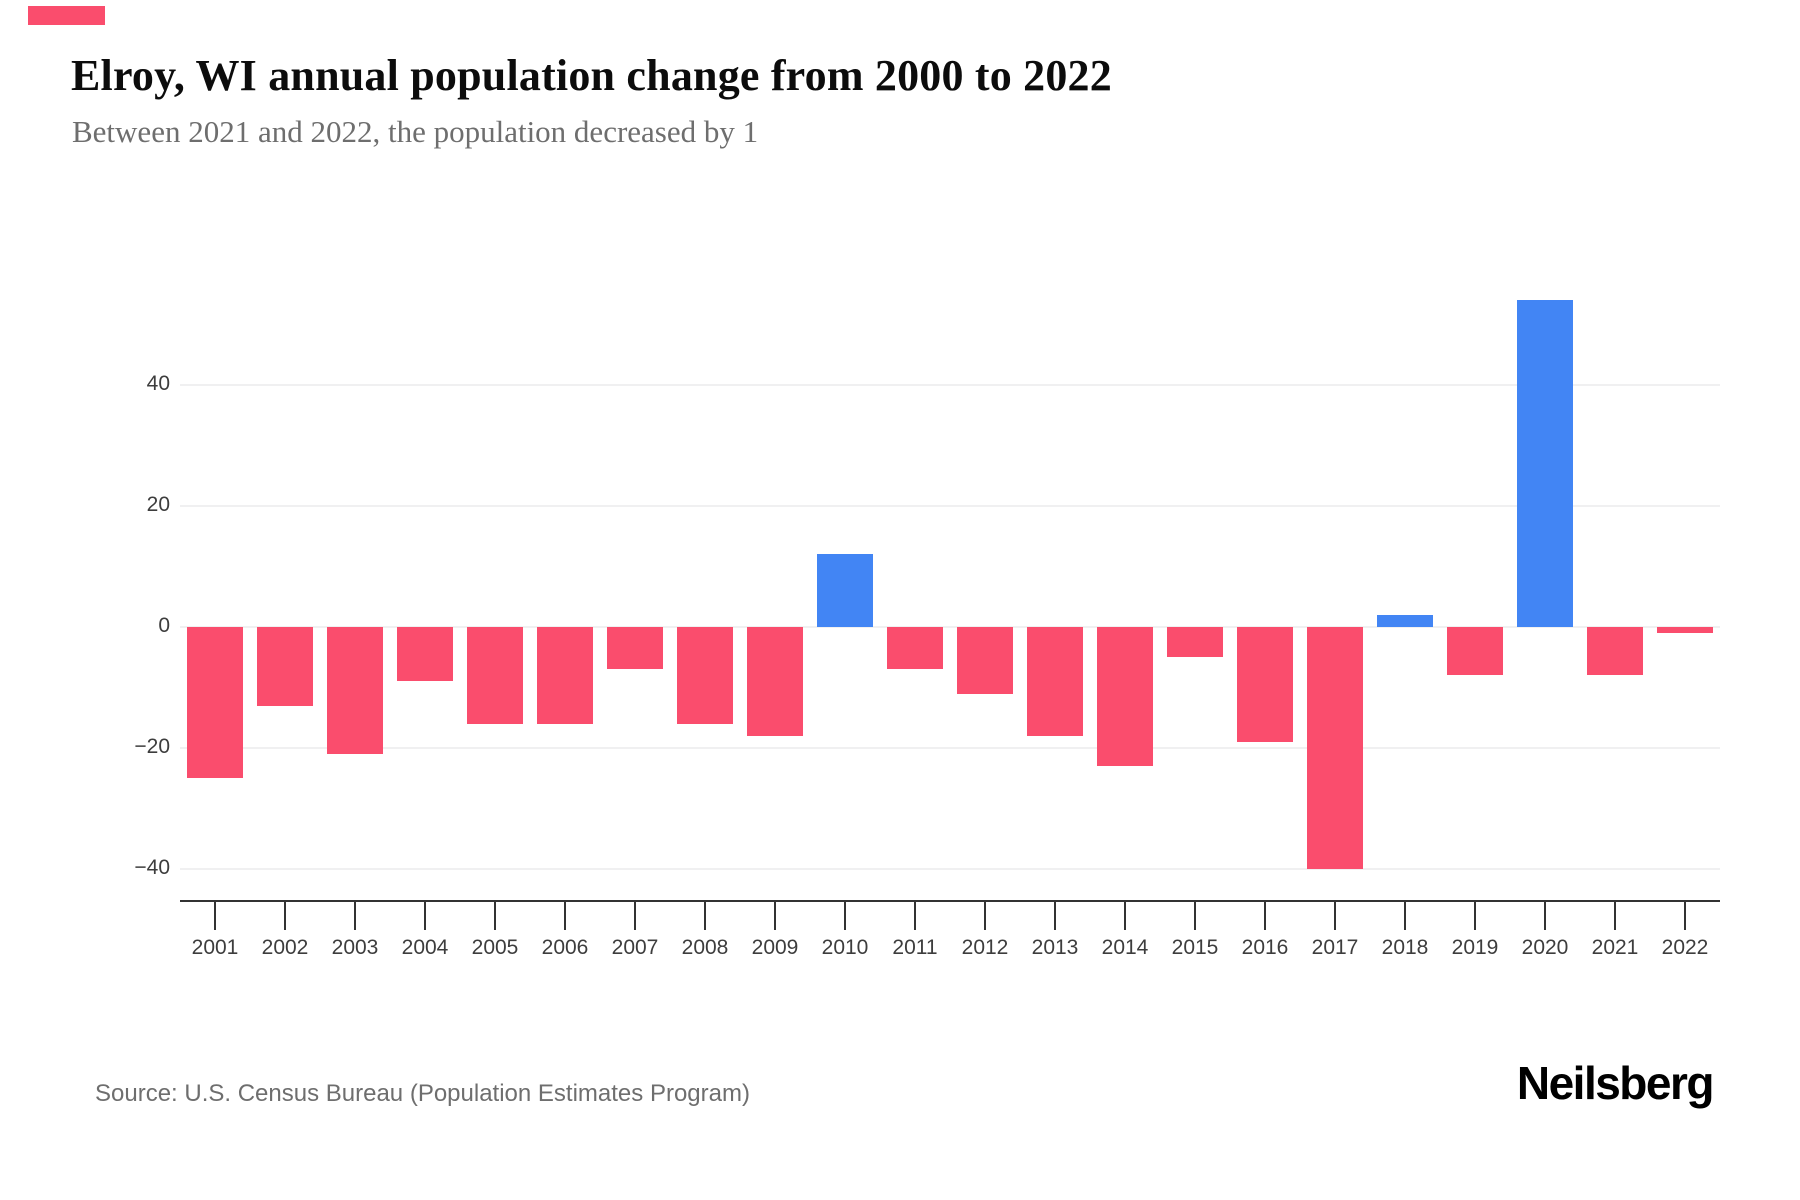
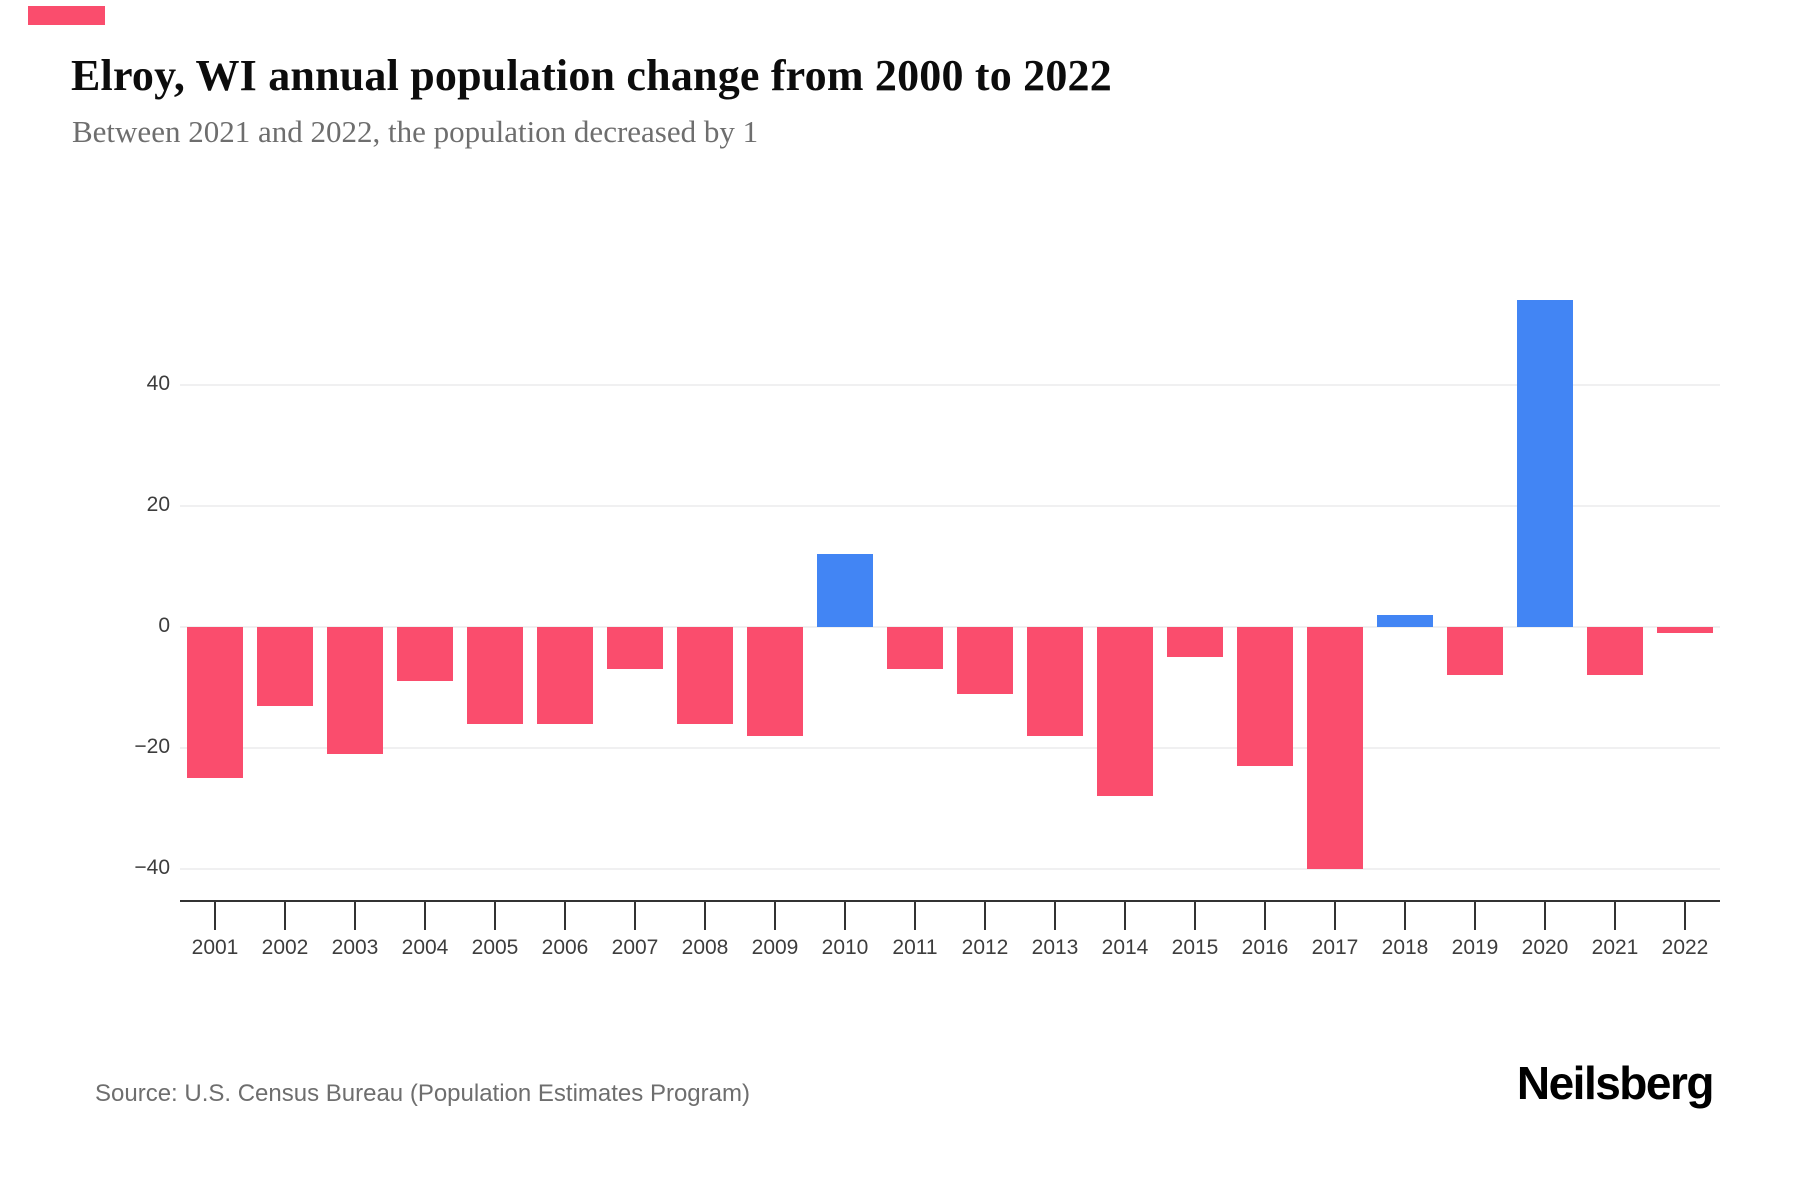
2014: -23 -> -28
2016: -19 -> -23
